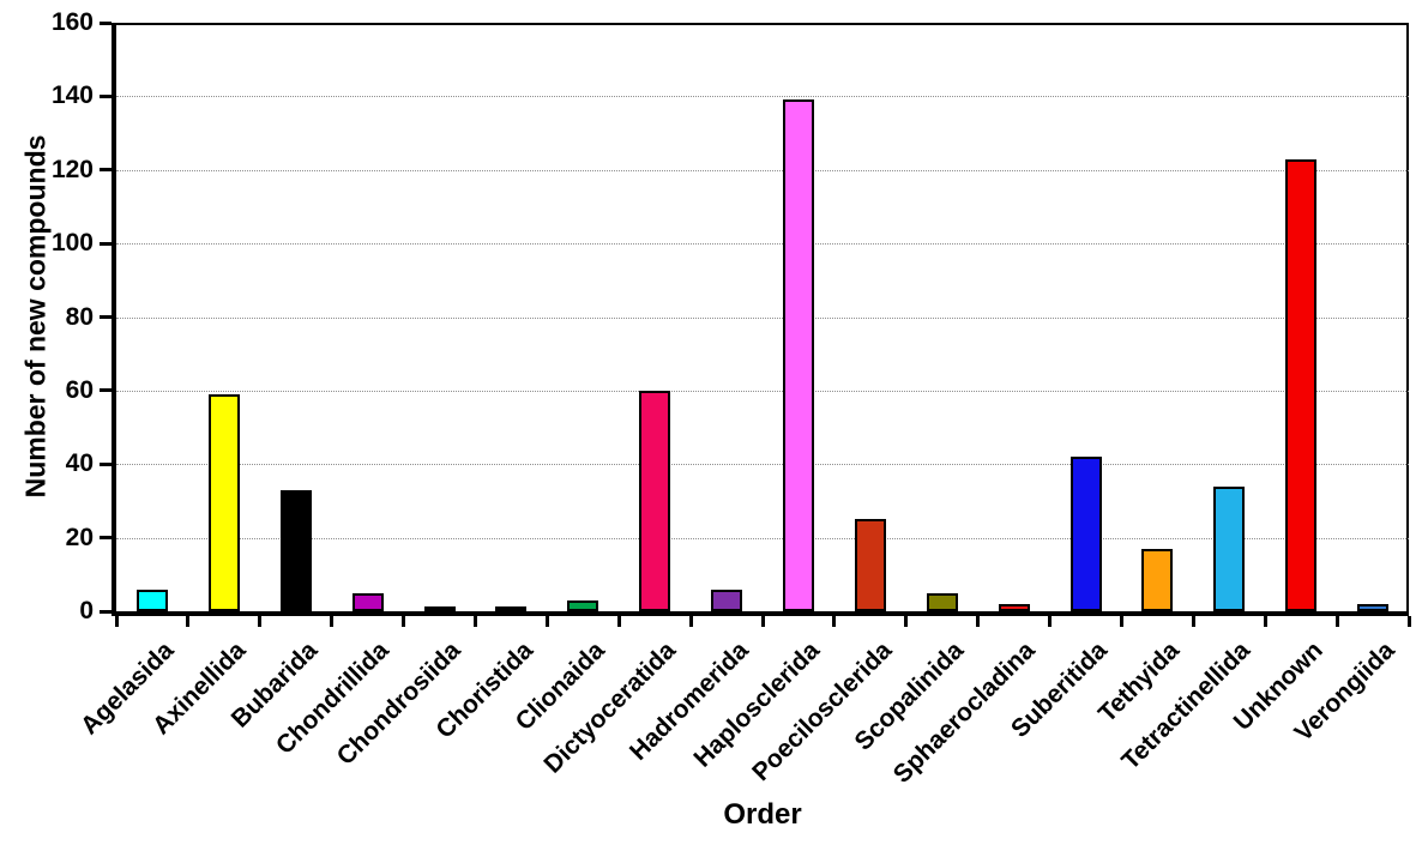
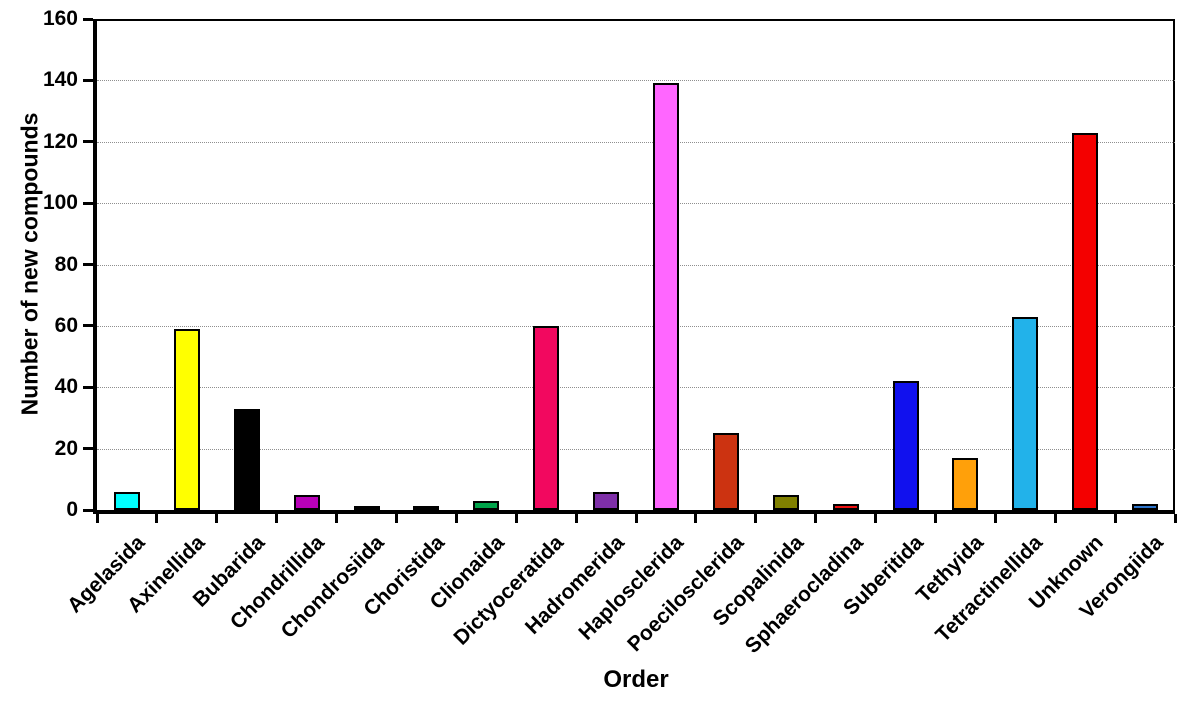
Tetractinellida: 34 -> 63
